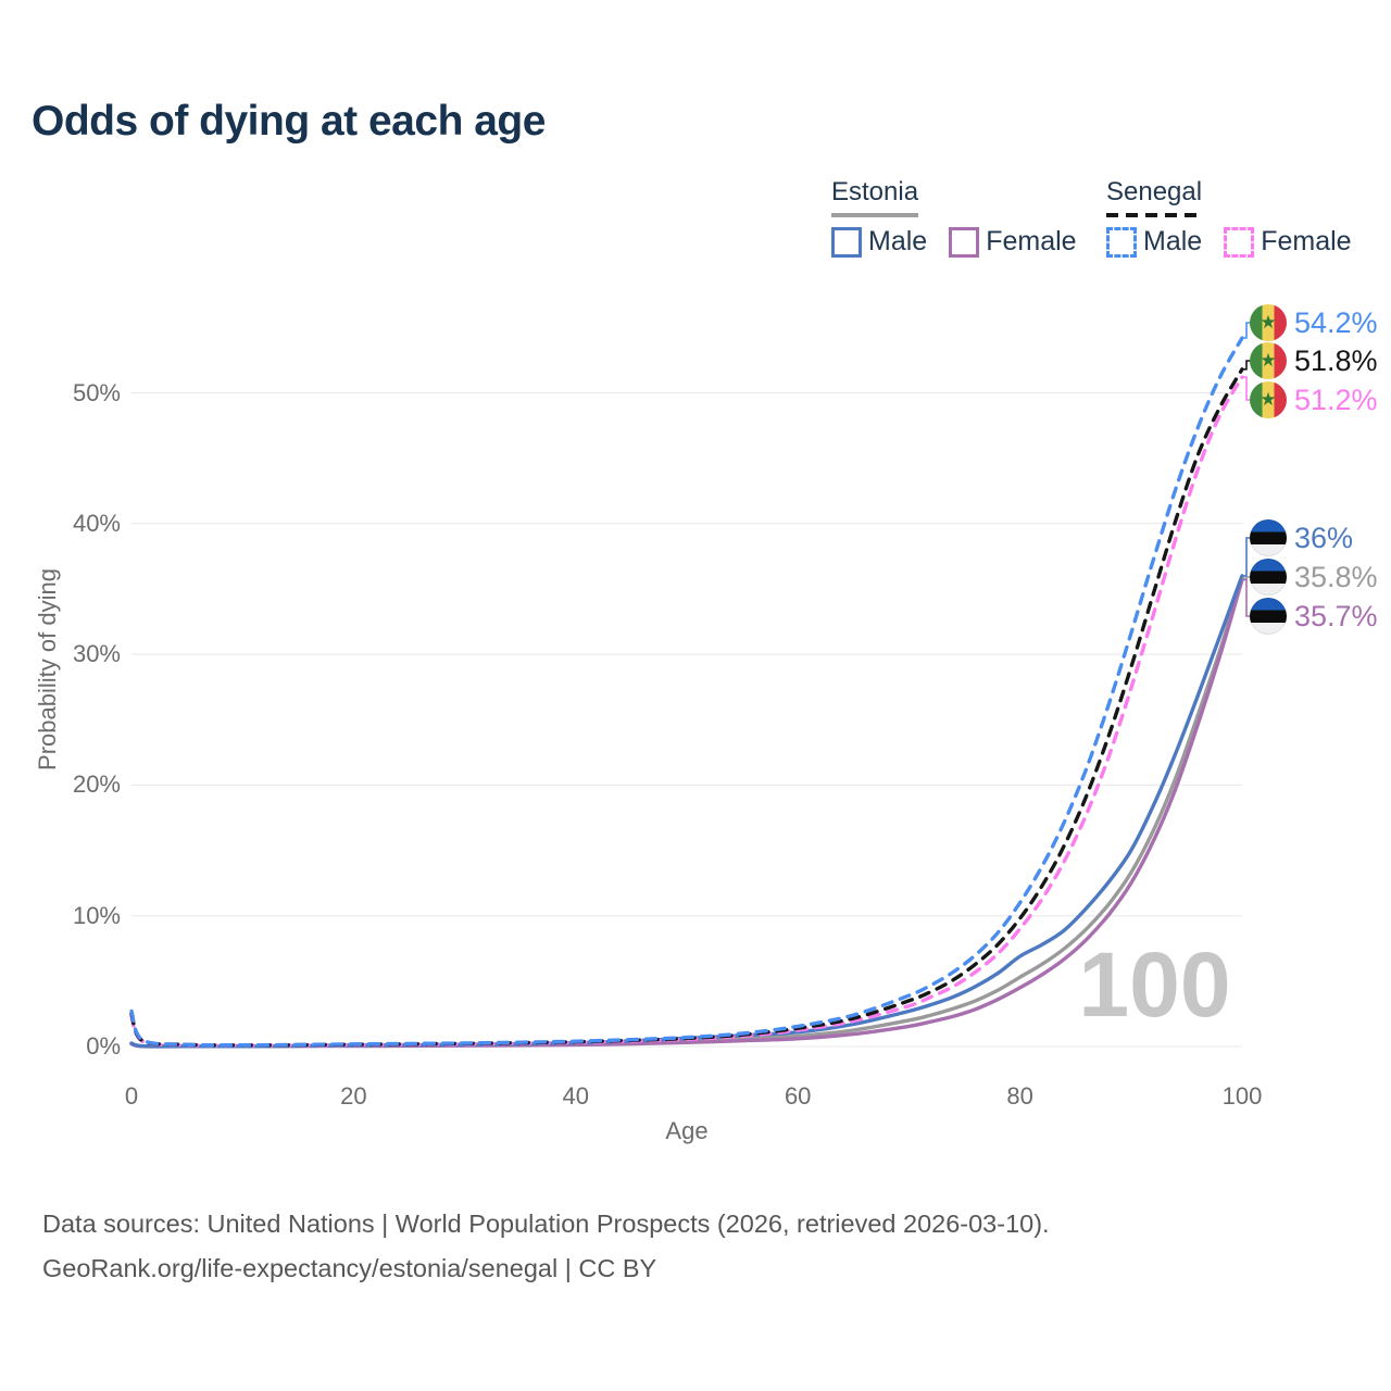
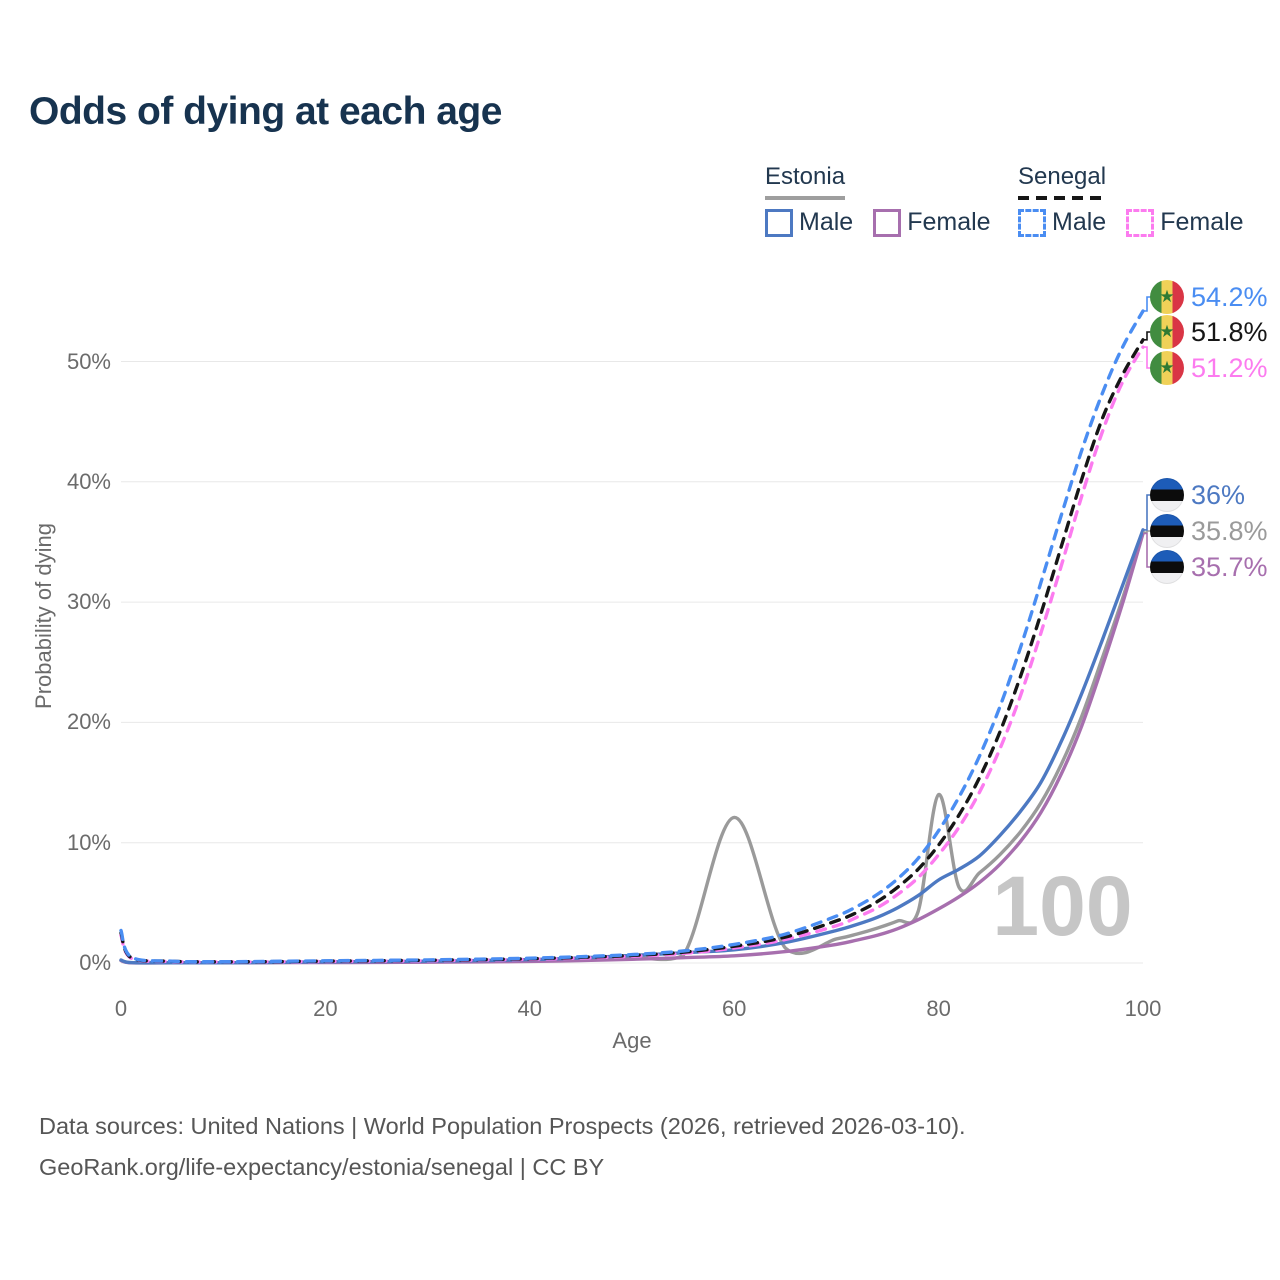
Estonia/60: 0.8% -> 12.1%
Estonia/80: 5.3% -> 14.0%
